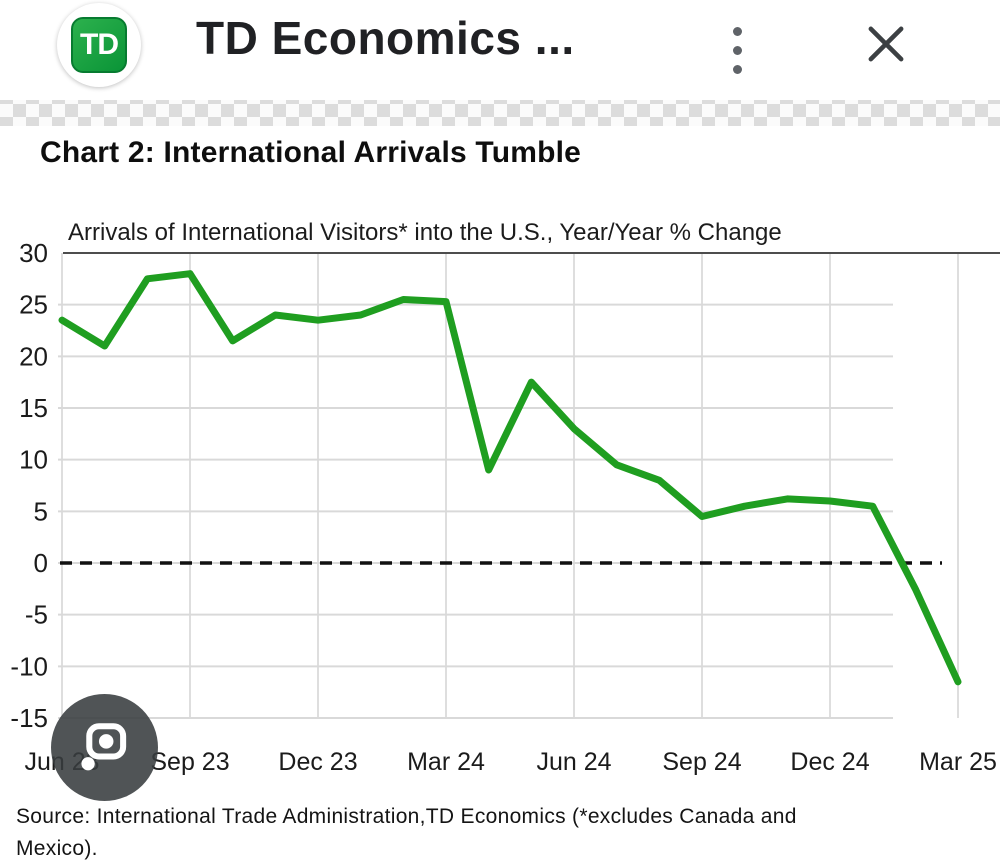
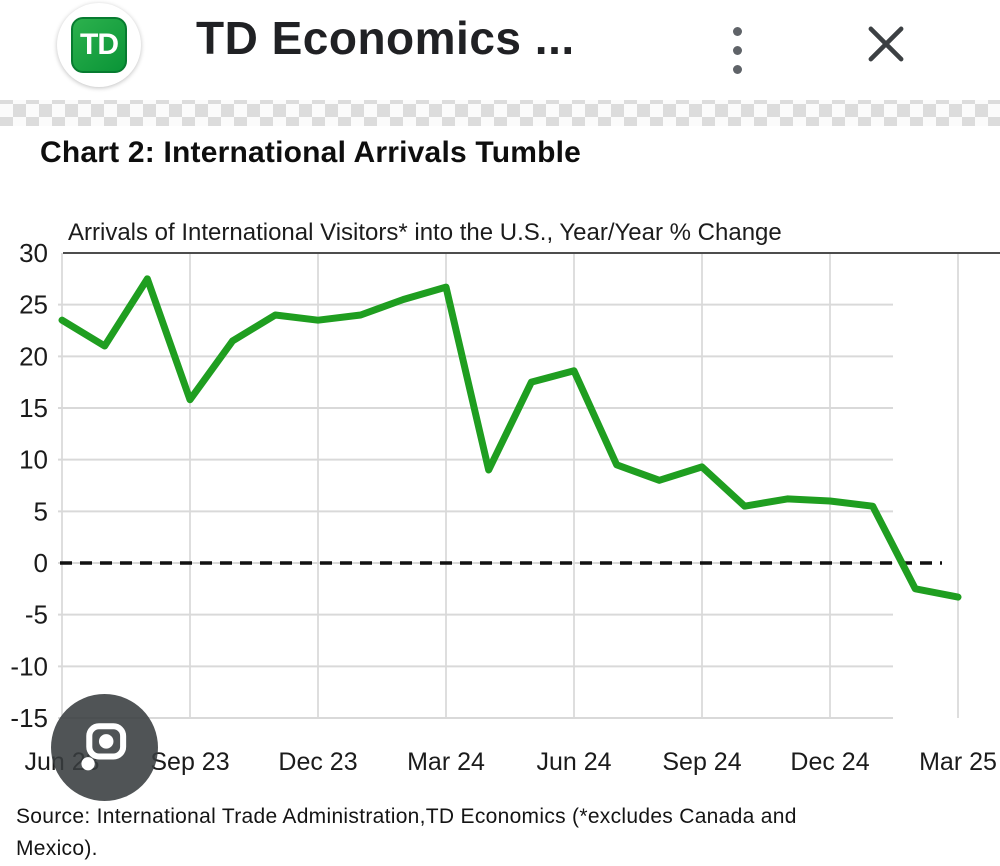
Sep 23: 28.0 -> 15.8
Mar 24: 25.3 -> 26.7
Jun 24: 13.0 -> 18.6
Sep 24: 4.5 -> 9.3
Mar 25: -11.5 -> -3.3
